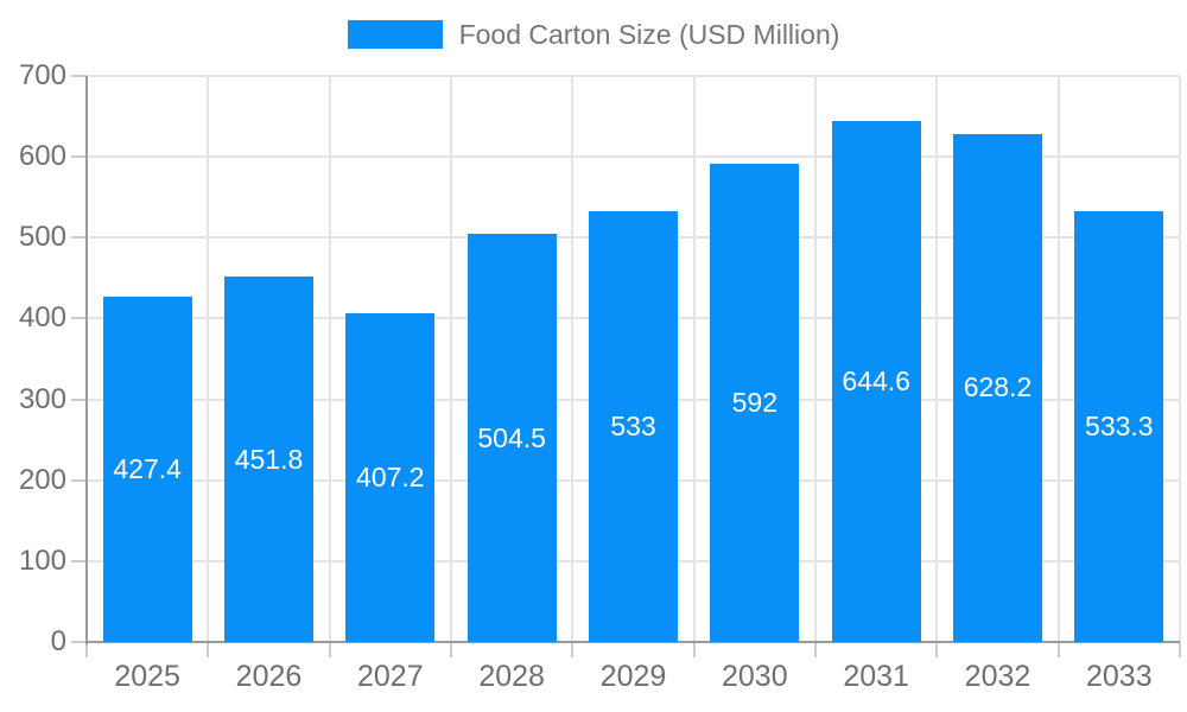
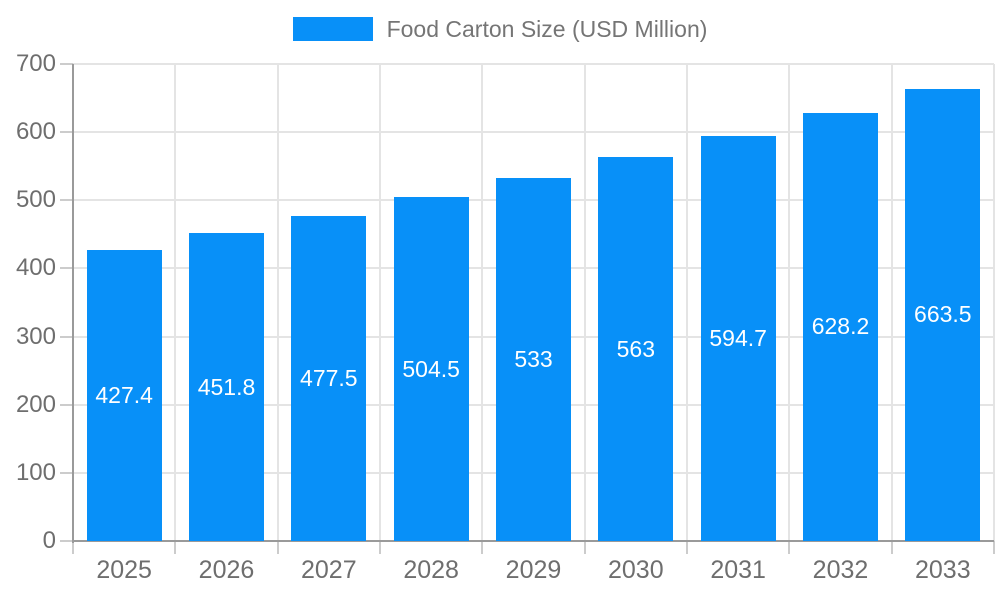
2027: 407.2 -> 477.5
2030: 592 -> 563
2031: 644.6 -> 594.7
2033: 533.3 -> 663.5
